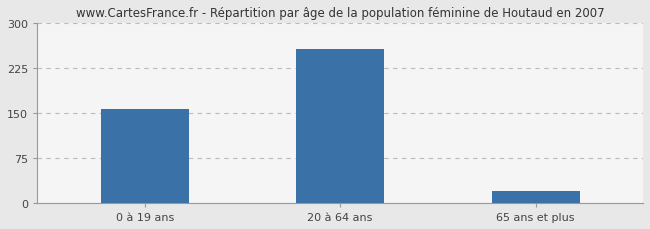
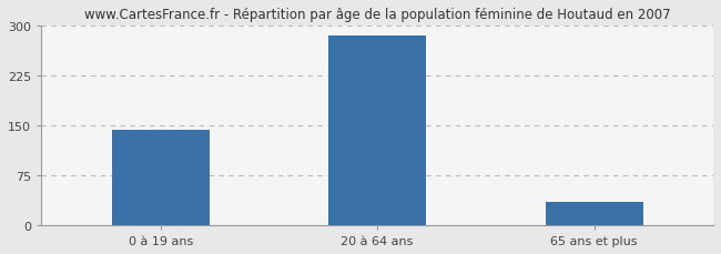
0 à 19 ans: 156 -> 143
20 à 64 ans: 256 -> 285
65 ans et plus: 20 -> 35
